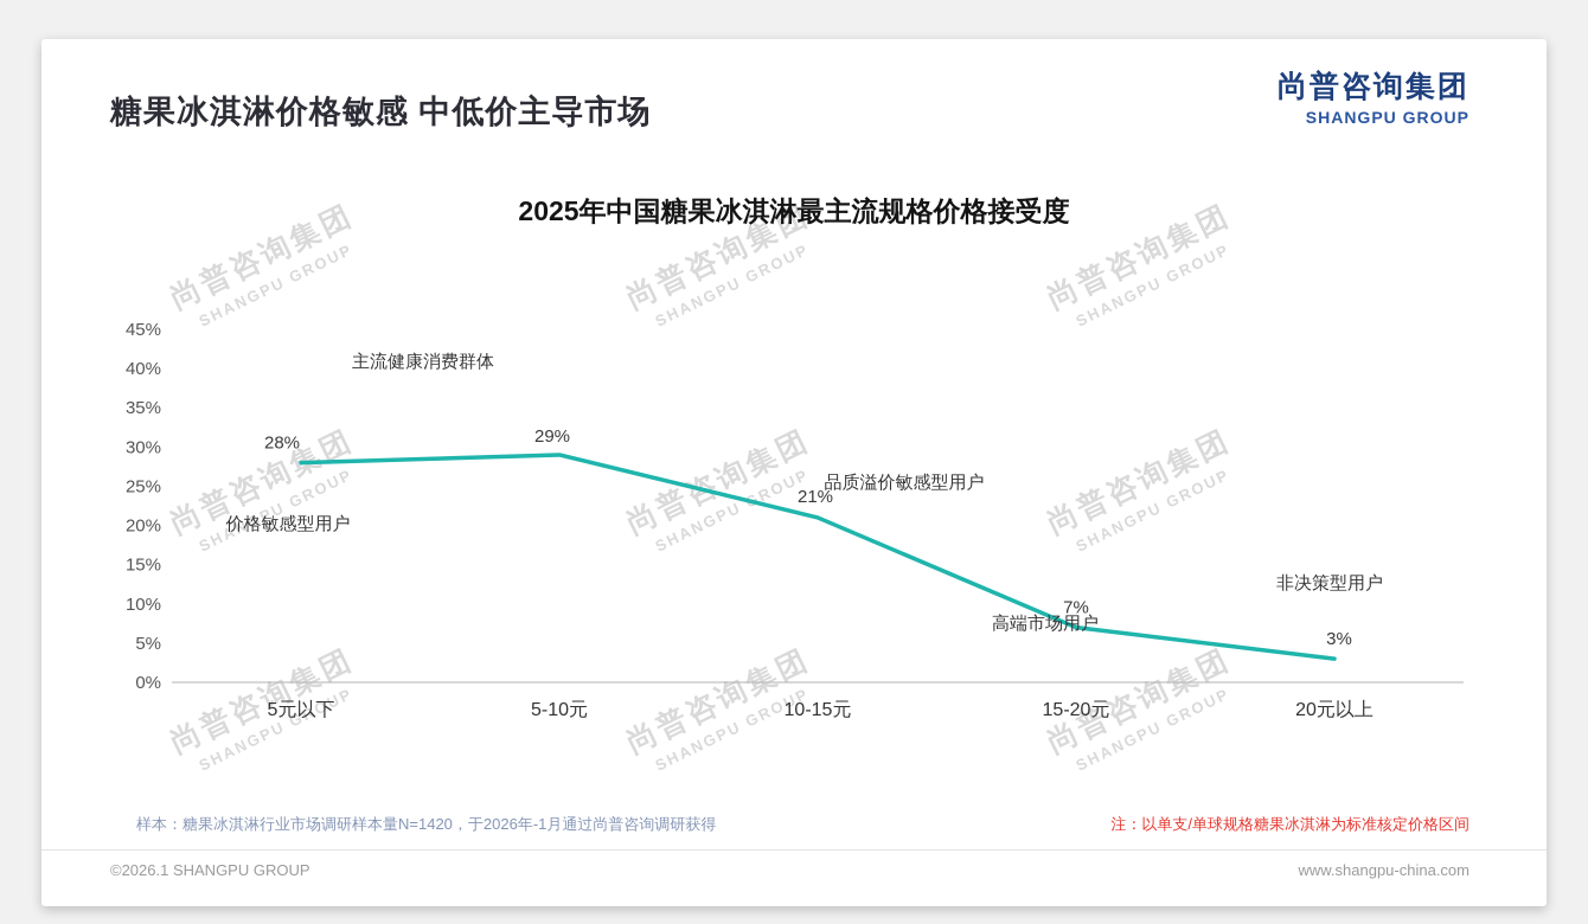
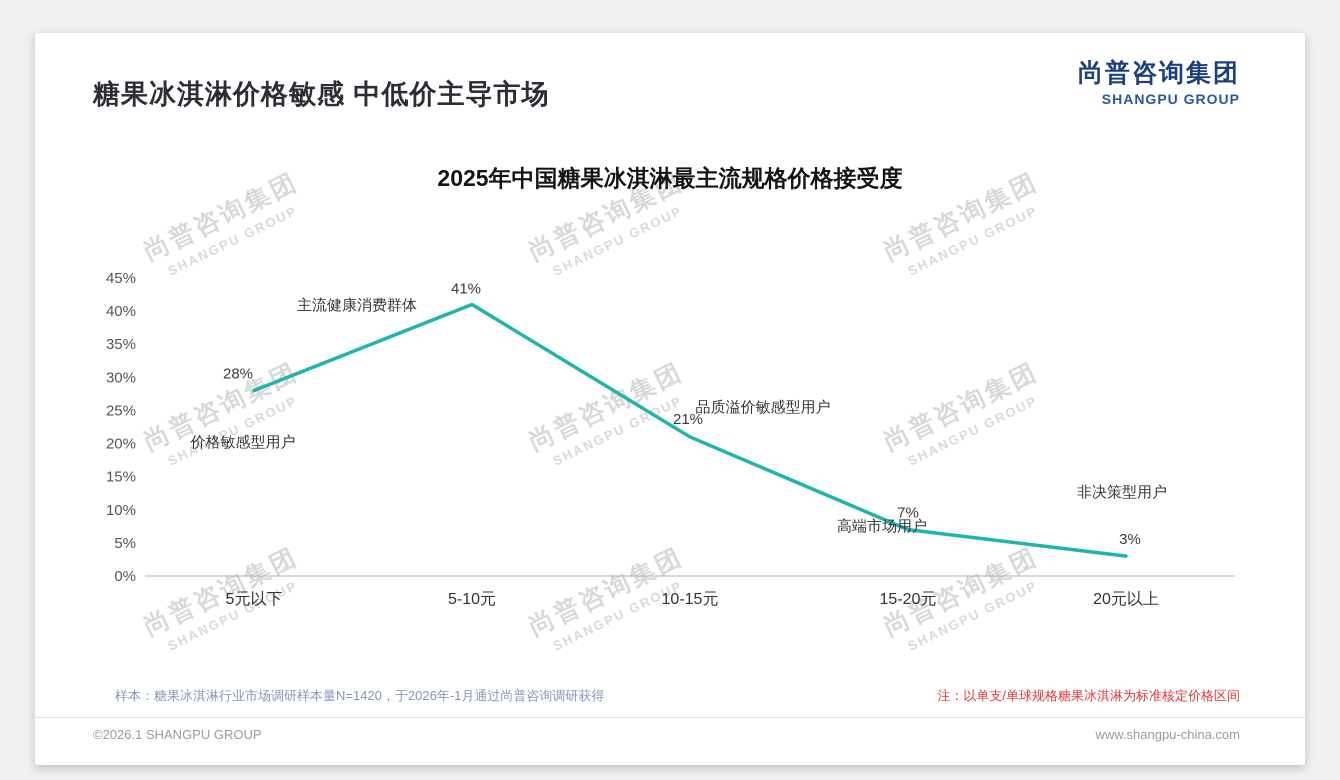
5-10元: 29% -> 41%
